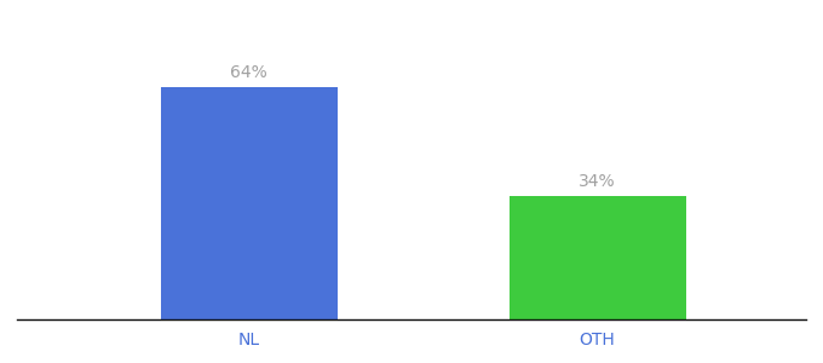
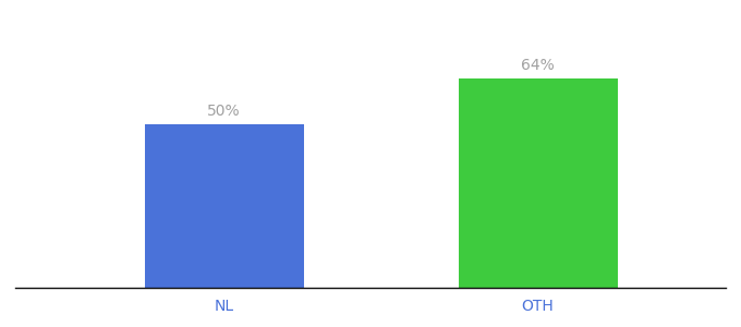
NL: 64% -> 50%
OTH: 34% -> 64%
